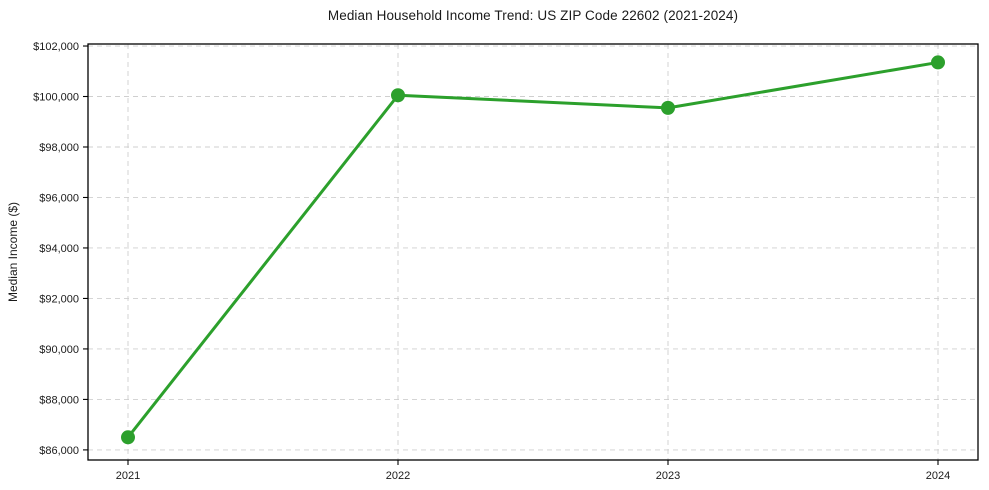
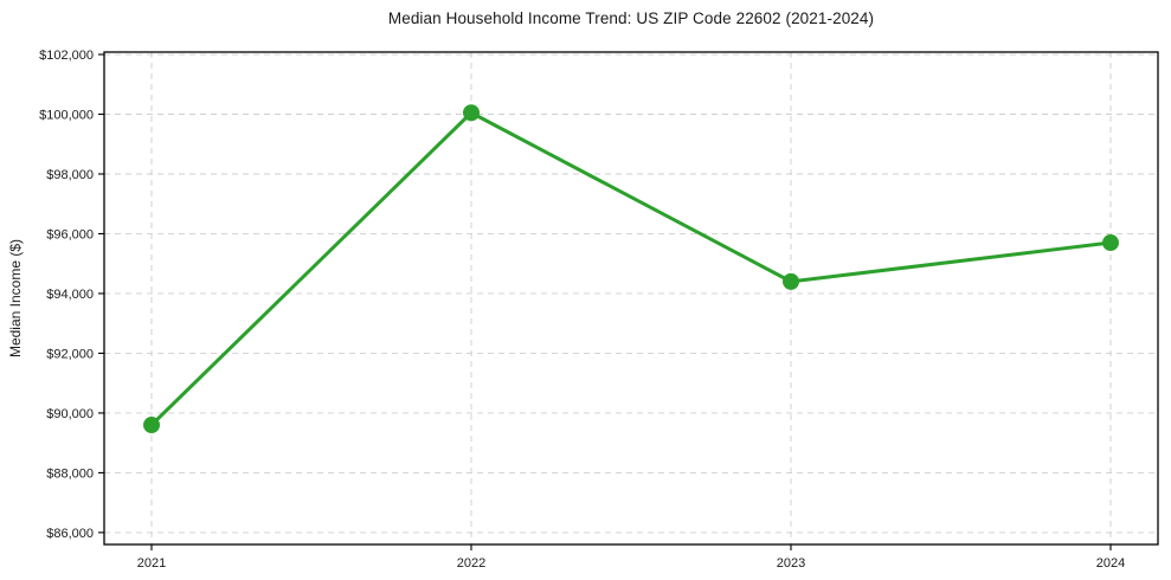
2021: $86500 -> $89600
2023: $99600 -> $94400
2024: $101400 -> $95700
